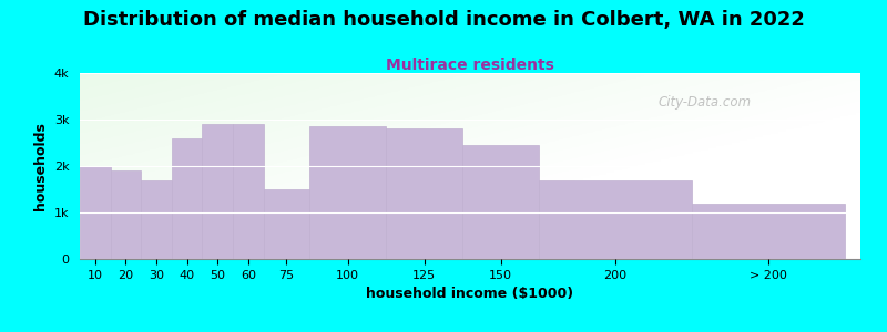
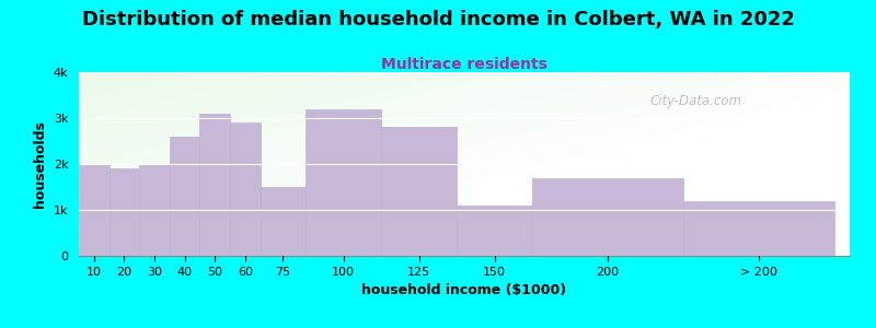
30: 1.70k -> 2.00k
50: 2.90k -> 3.10k
100: 2.85k -> 3.20k
150: 2.45k -> 1.10k
